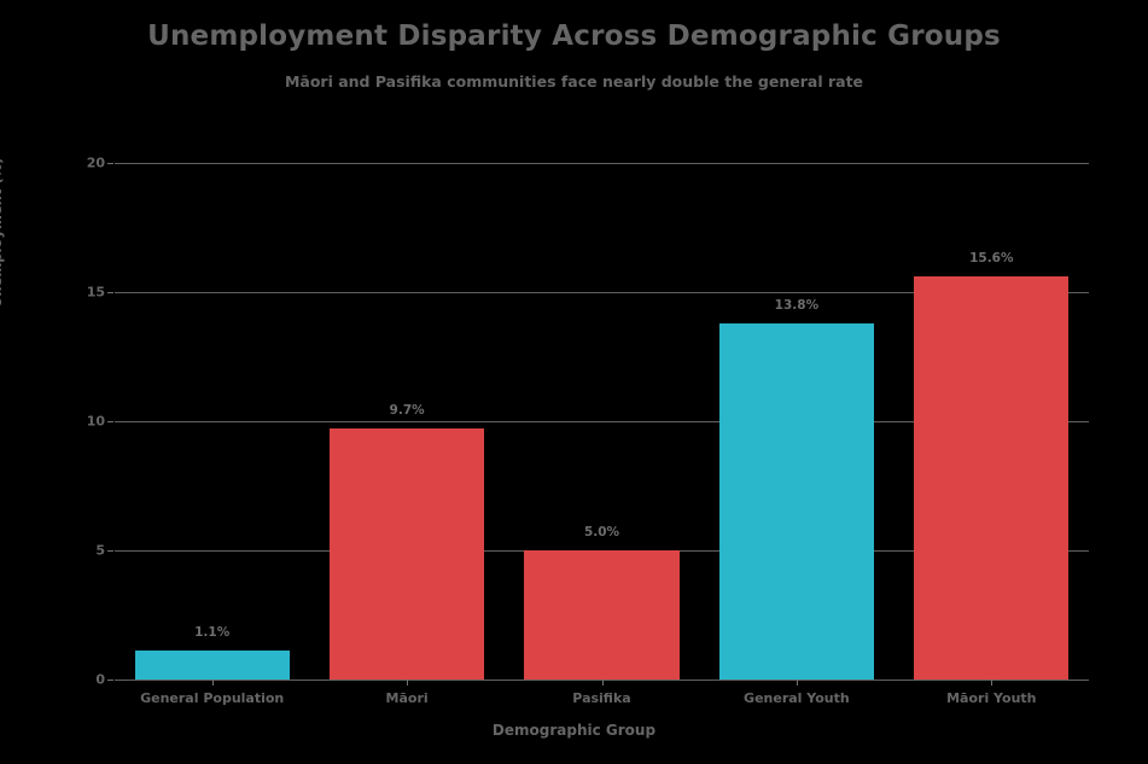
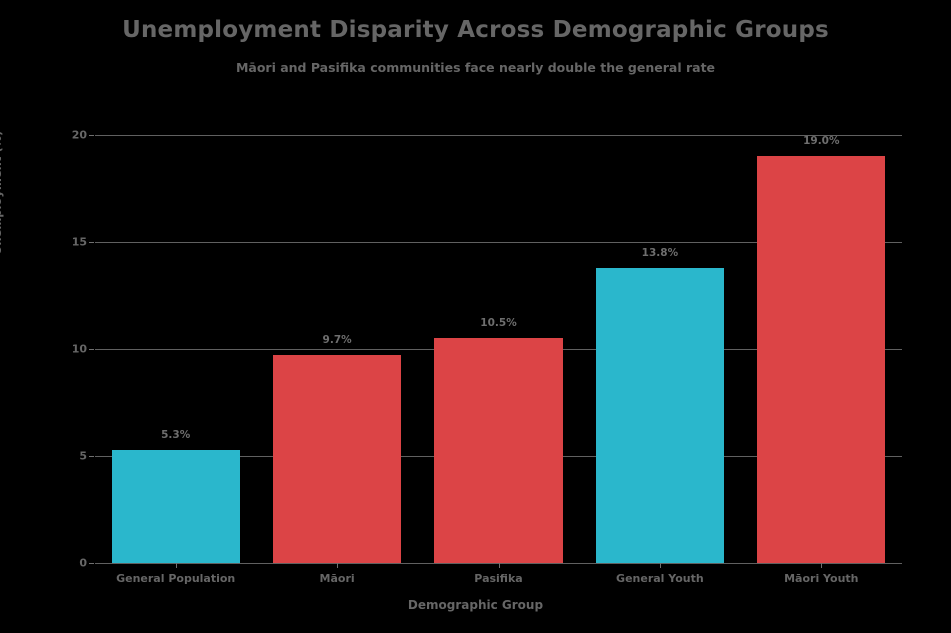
General Population: 1.1% -> 5.3%
Pasifika: 5.0% -> 10.5%
Māori Youth: 15.6% -> 19.0%
